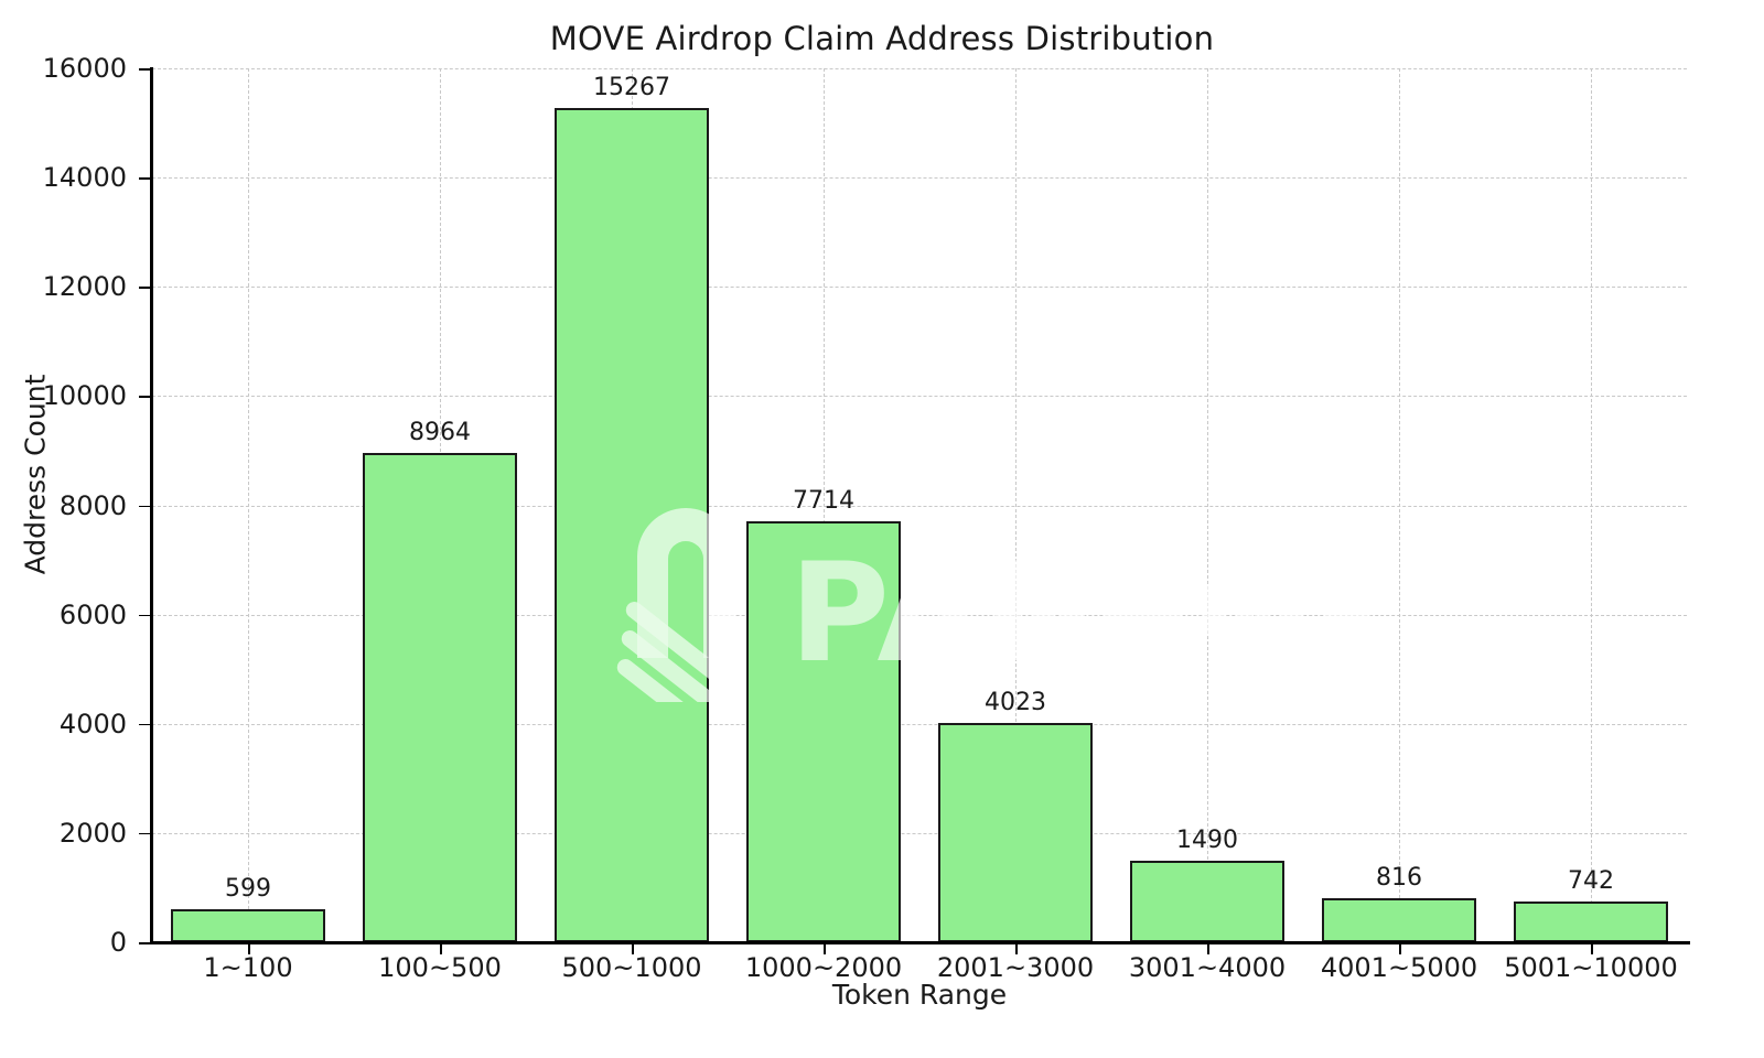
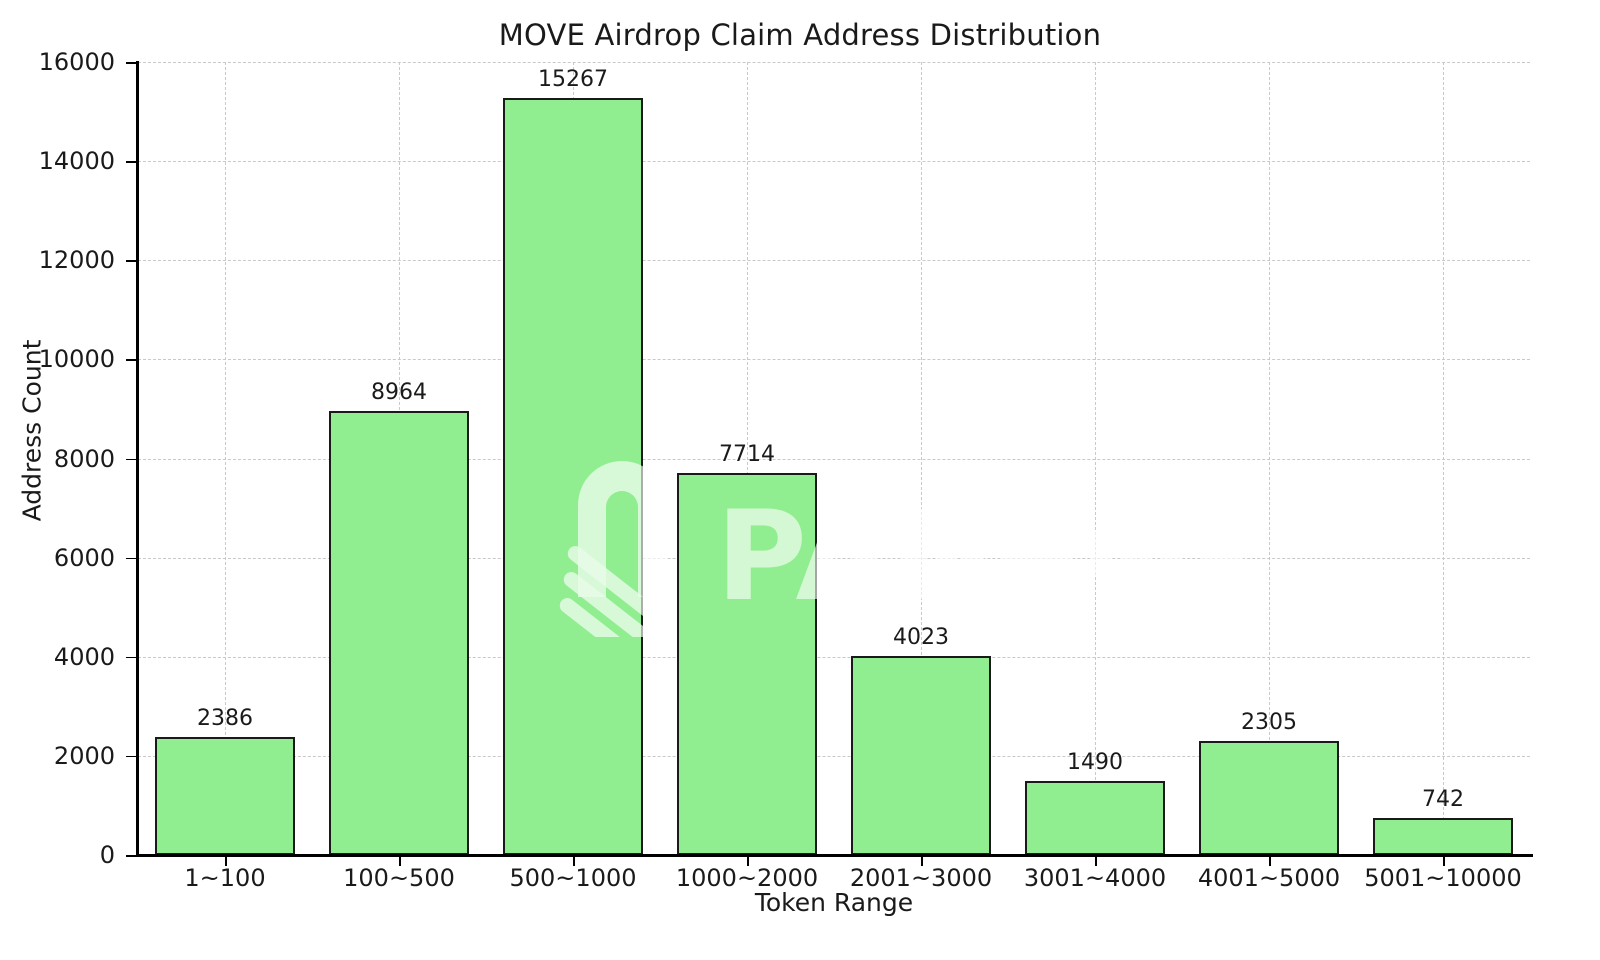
1~100: 599 -> 2386
4001~5000: 816 -> 2305
